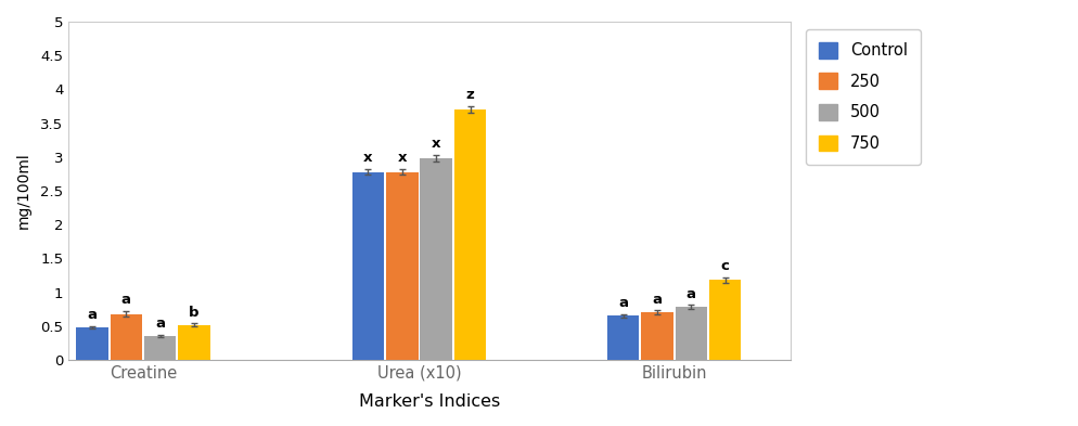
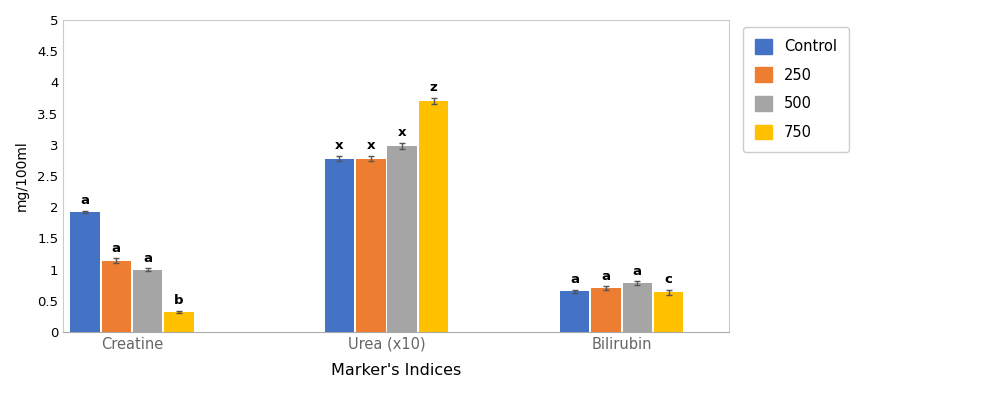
Control/Creatine: 0.48 -> 1.92
250/Creatine: 0.68 -> 1.14
500/Creatine: 0.35 -> 1.00
750/Creatine: 0.52 -> 0.32
750/Bilirubin: 1.18 -> 0.64
